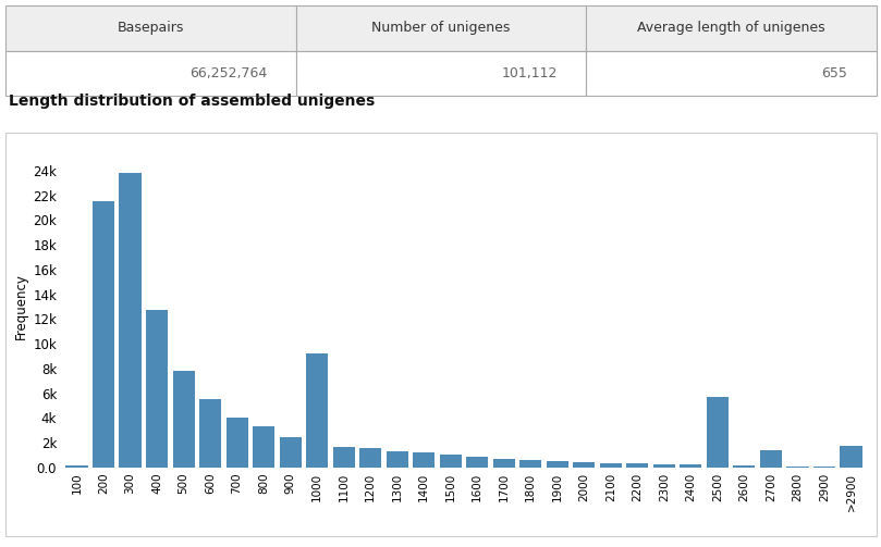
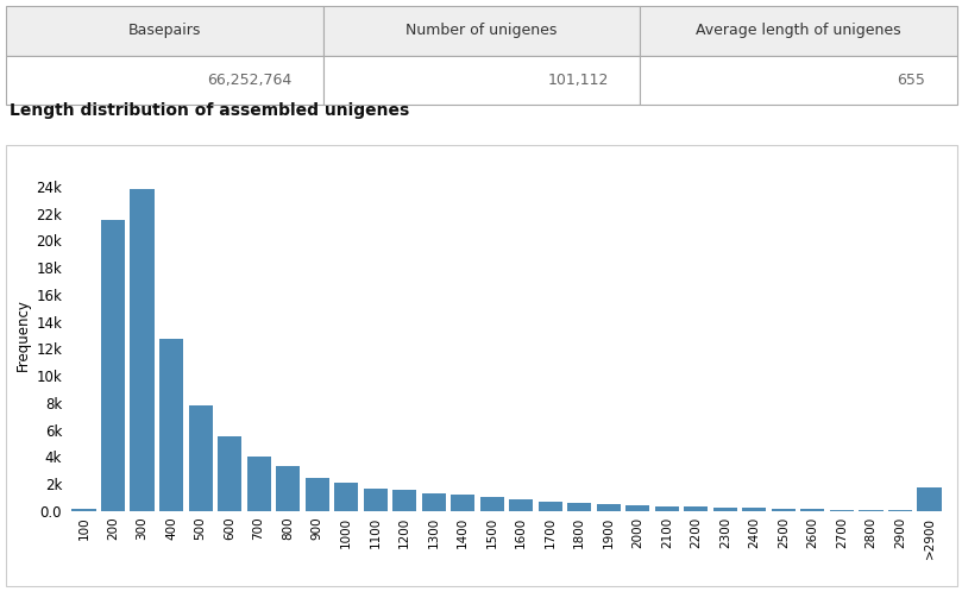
1000: 9.2k -> 2.1k
2500: 5.7k -> 0.2k
2700: 1.4k -> 0.1k
